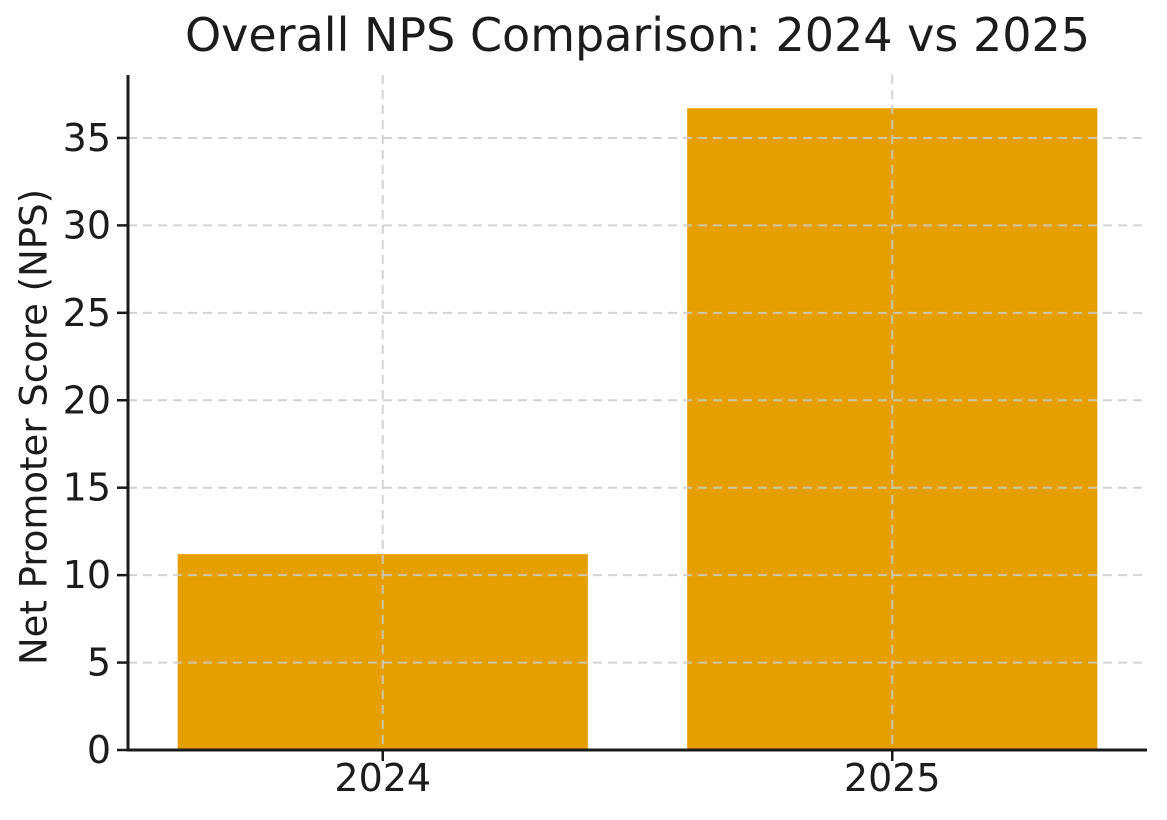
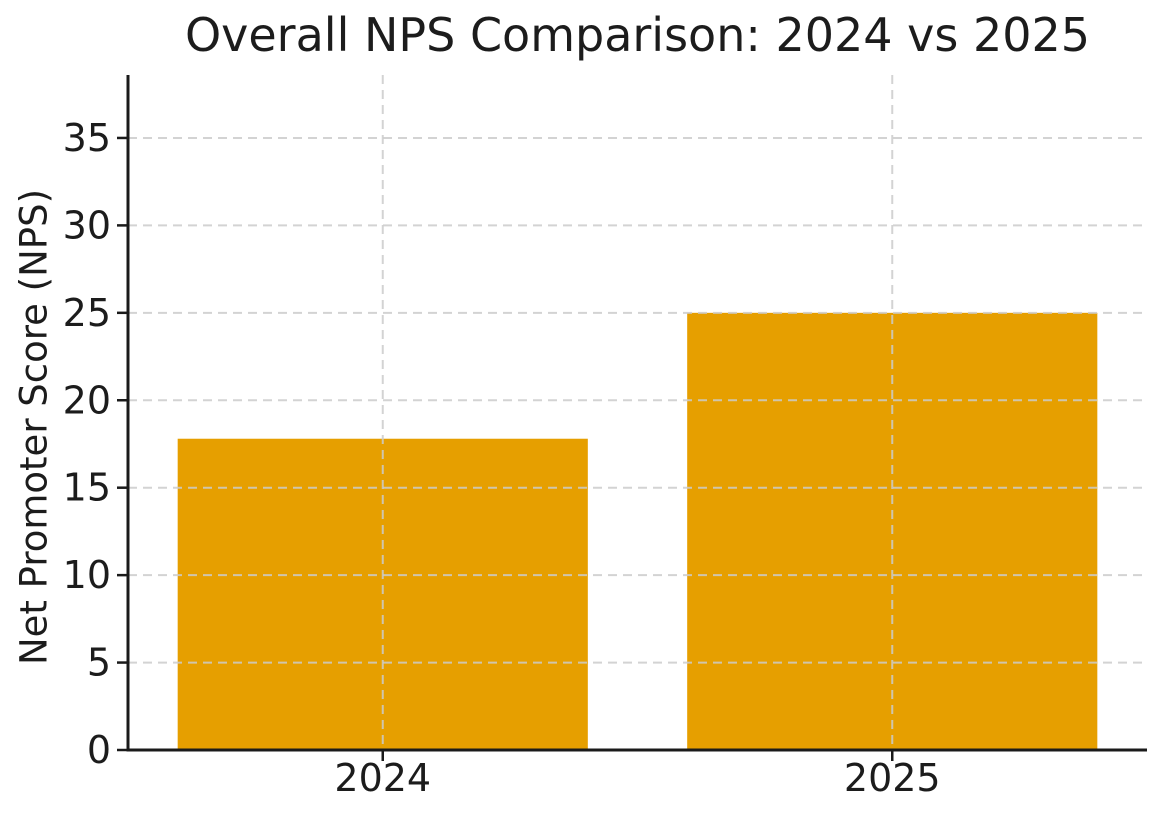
2024: 11.2 -> 17.8
2025: 36.7 -> 25.0
